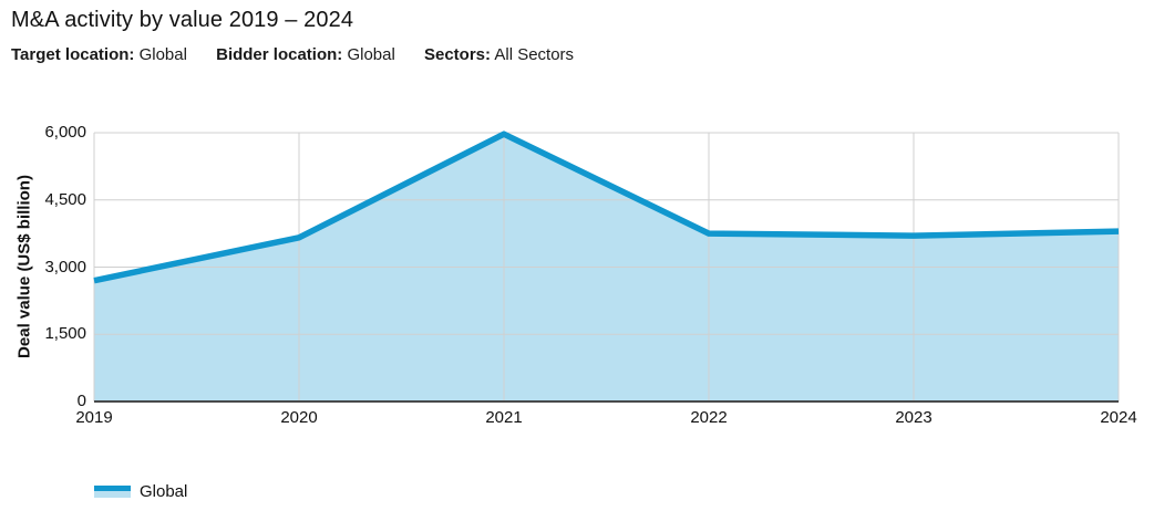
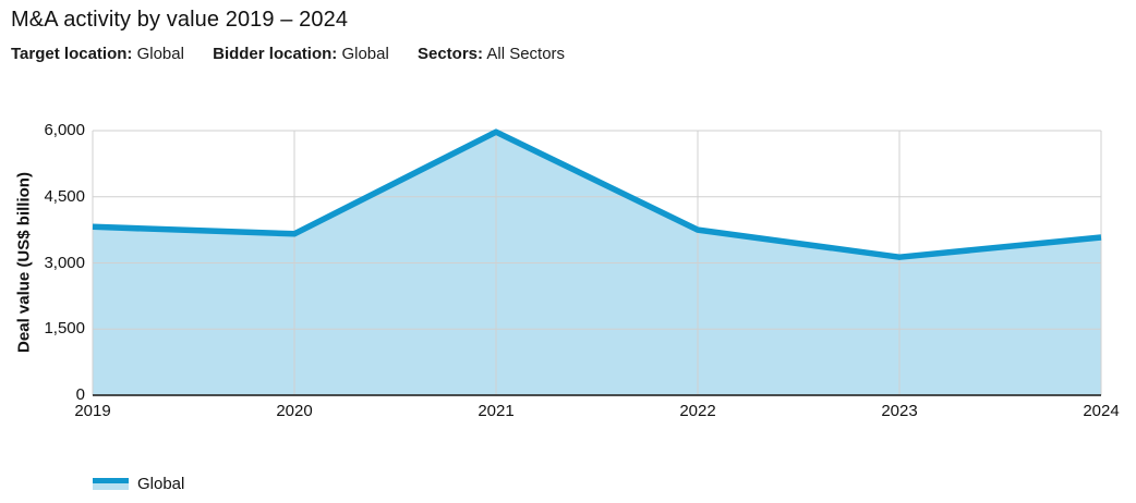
2019: 2700 -> 3800
2023: 3700 -> 3100
2024: 3800 -> 3600
